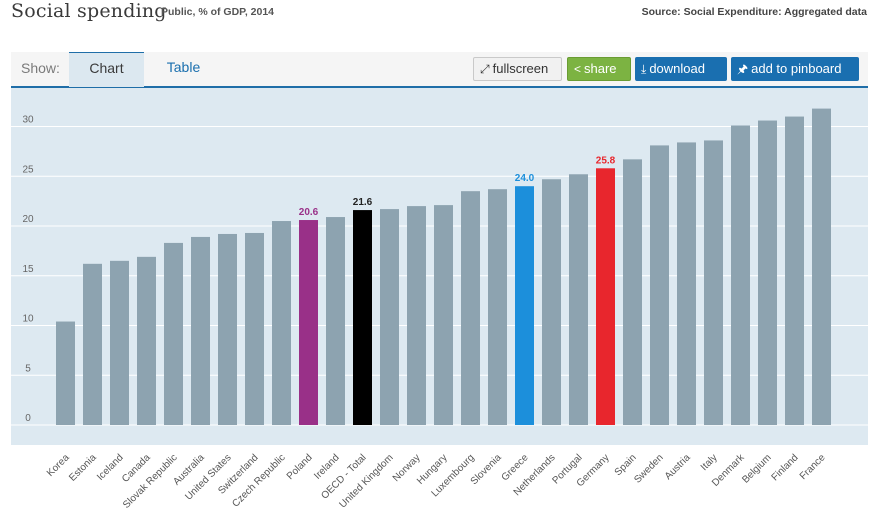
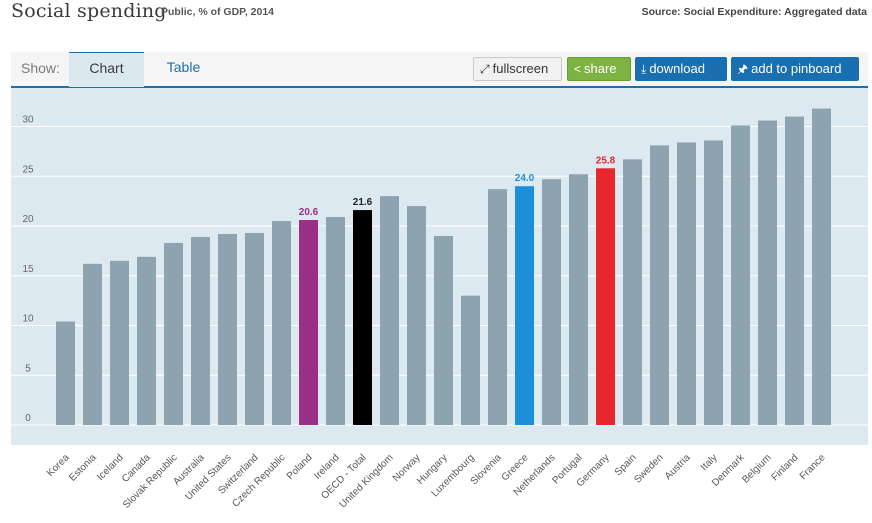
United Kingdom: 22 -> 23
Hungary: 22 -> 19
Luxembourg: 24 -> 13
